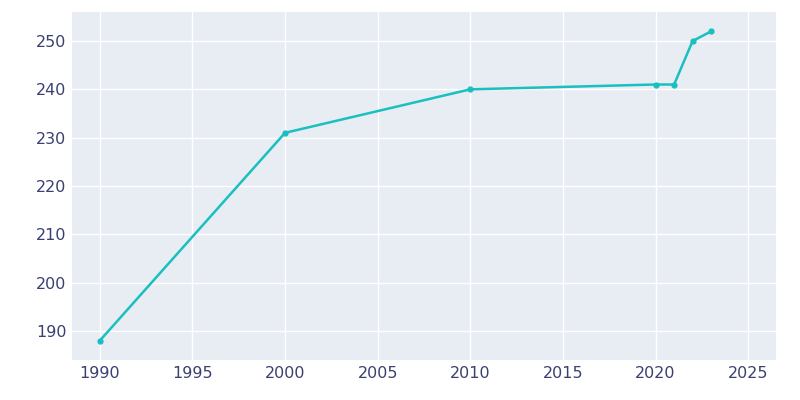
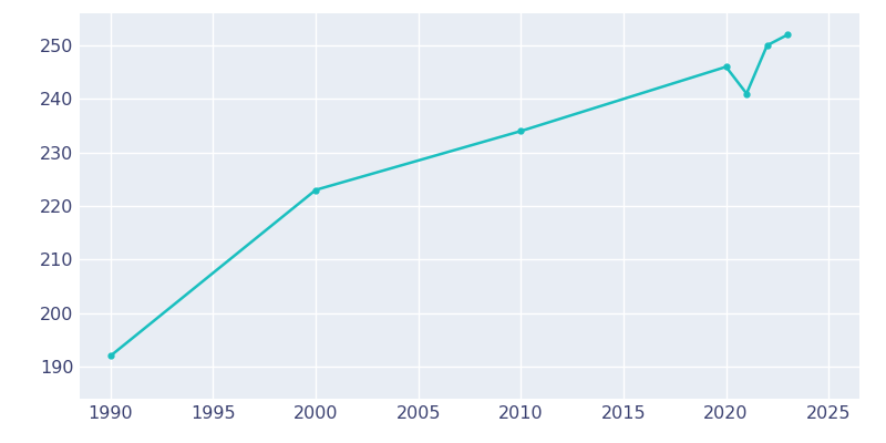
1990: 188 -> 192
2000: 231 -> 223
2010: 240 -> 234
2020: 241 -> 246
